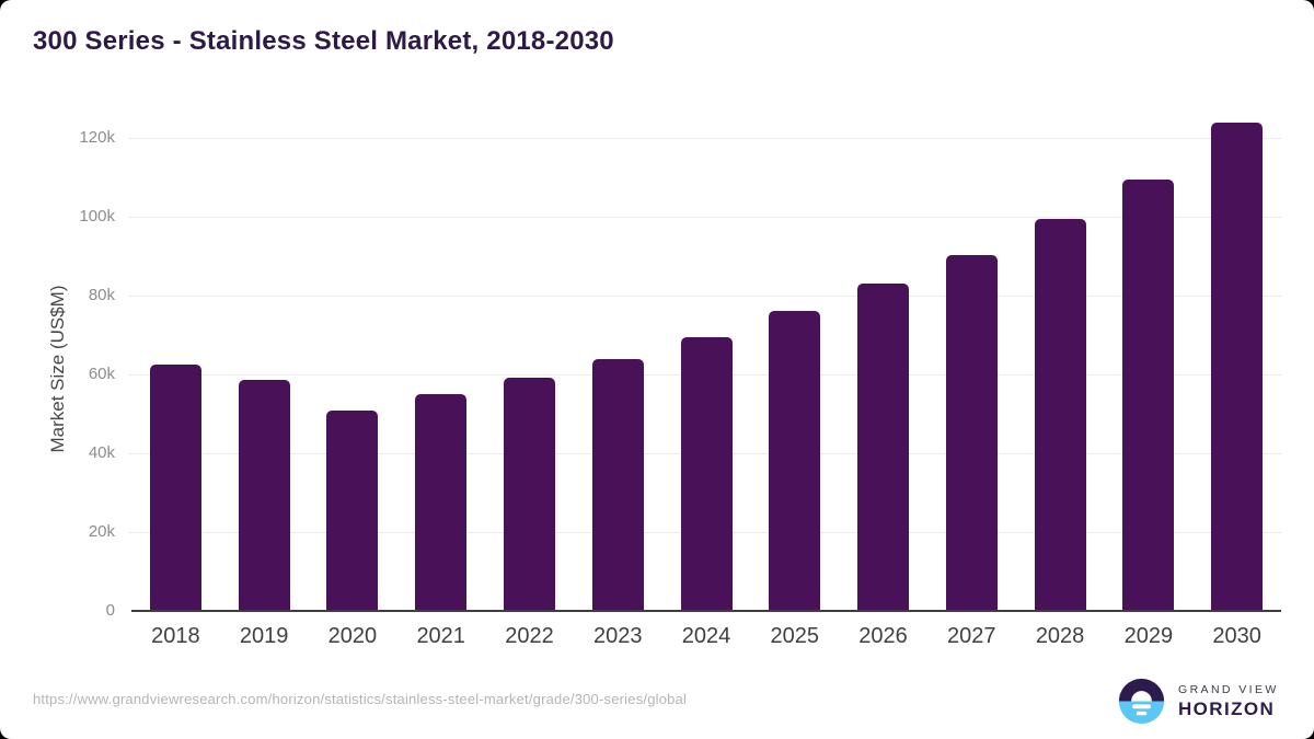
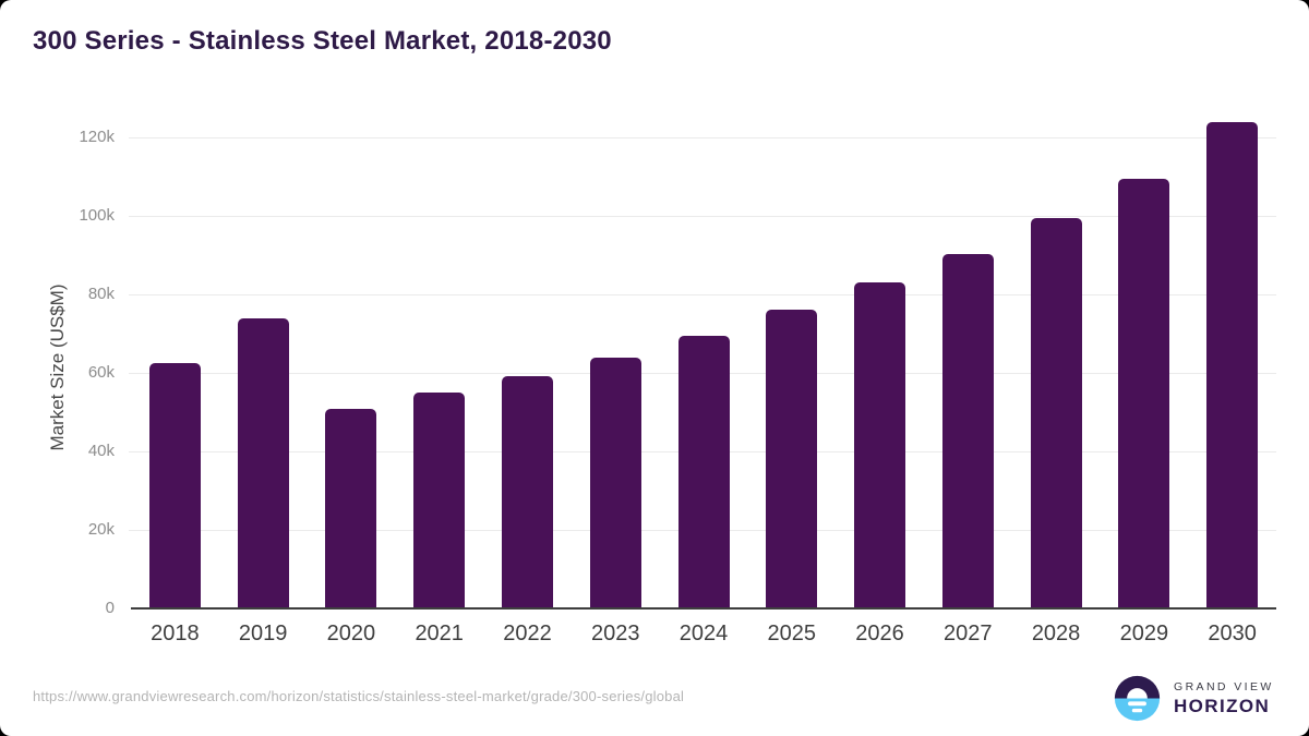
2019: 59k -> 74k
